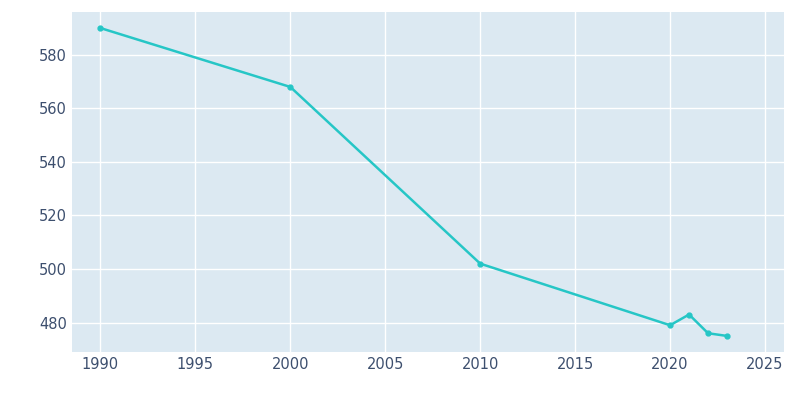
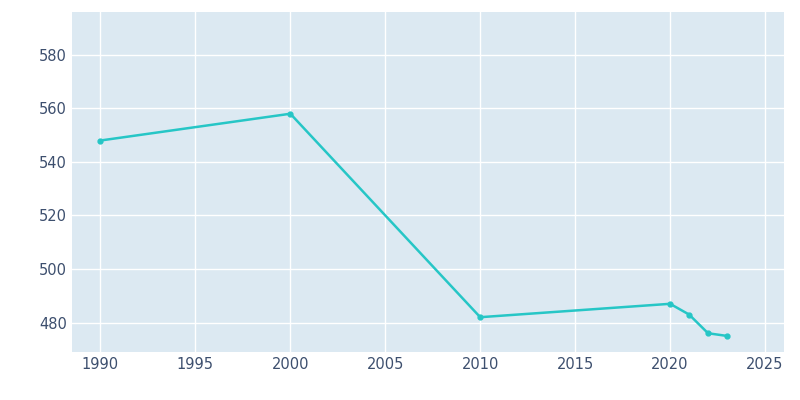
1990: 590 -> 548
2000: 568 -> 558
2010: 502 -> 482
2020: 479 -> 487
